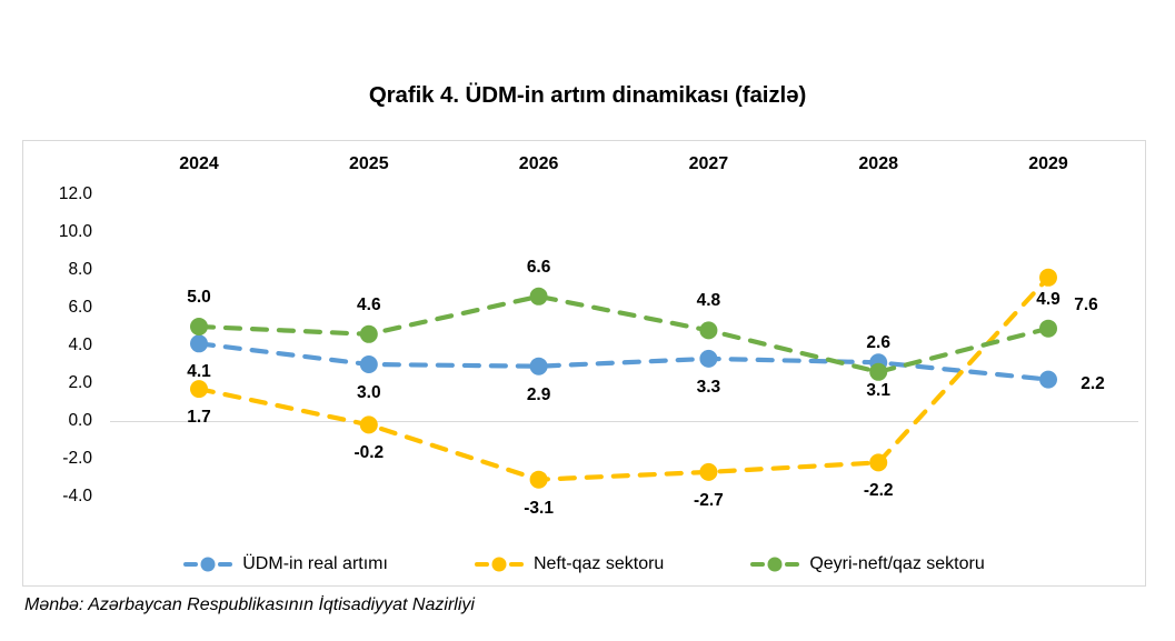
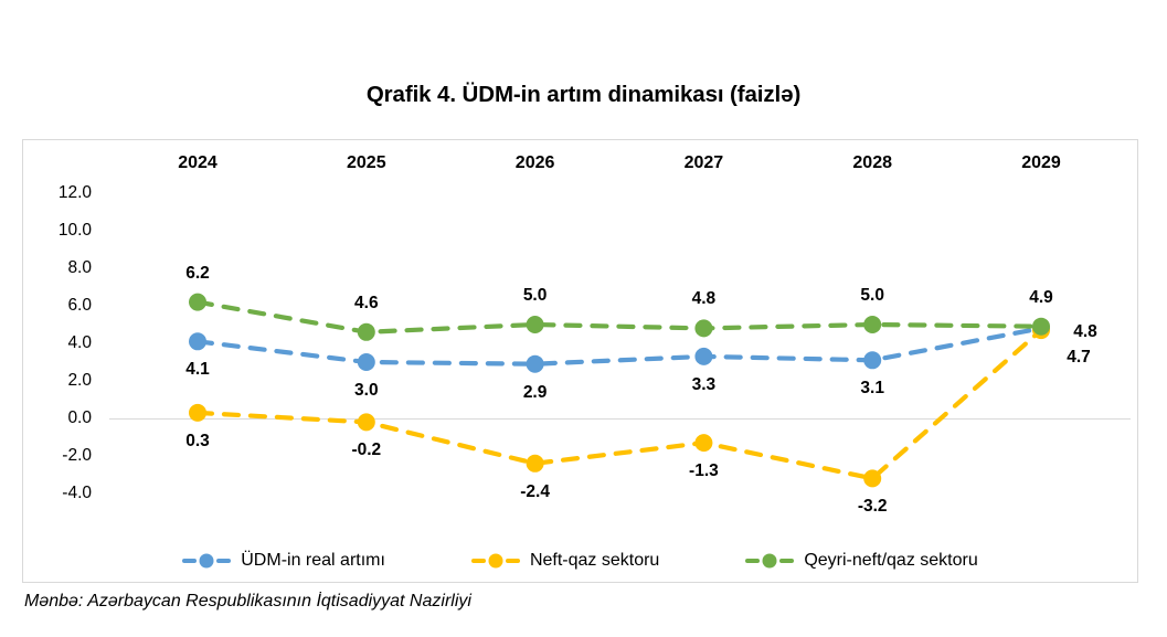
Neft-qaz sektoru/2024: 1.7 -> 0.3
Qeyri-neft/qaz sektoru/2024: 5.0 -> 6.2
Neft-qaz sektoru/2026: -3.1 -> -2.4
Qeyri-neft/qaz sektoru/2026: 6.6 -> 5.0
Neft-qaz sektoru/2027: -2.7 -> -1.3
Neft-qaz sektoru/2028: -2.2 -> -3.2
Qeyri-neft/qaz sektoru/2028: 2.6 -> 5.0
ÜDM-in real artımı/2029: 2.2 -> 4.8
Neft-qaz sektoru/2029: 7.6 -> 4.7
